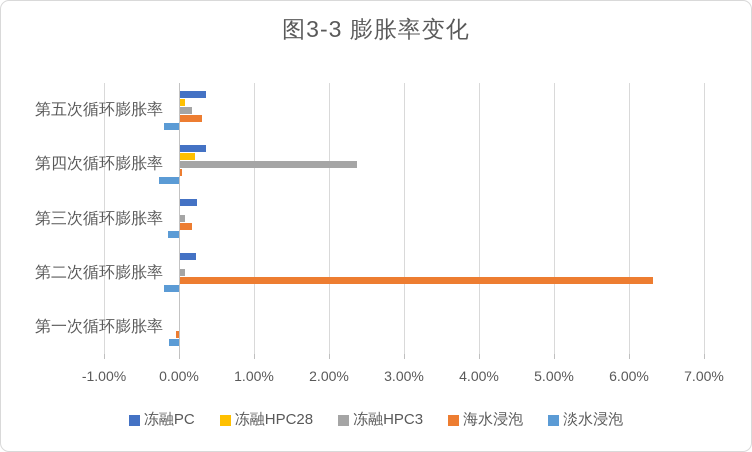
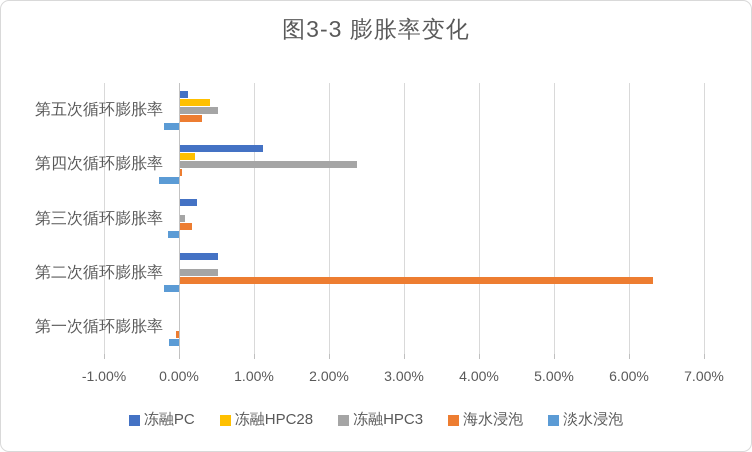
冻融PC/第五次循环膨胀率: 0.3% -> 0.1%
冻融HPC28/第五次循环膨胀率: 0.1% -> 0.4%
冻融HPC3/第五次循环膨胀率: 0.2% -> 0.5%
冻融PC/第四次循环膨胀率: 0.3% -> 1.1%
冻融PC/第二次循环膨胀率: 0.2% -> 0.5%
冻融HPC3/第二次循环膨胀率: 0.1% -> 0.5%
